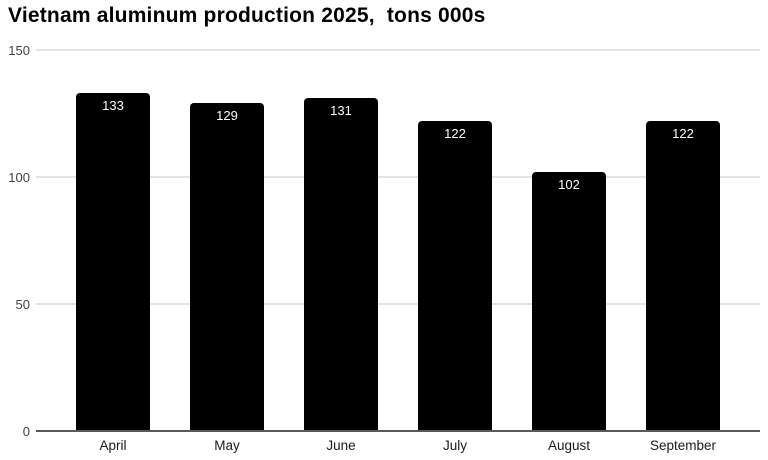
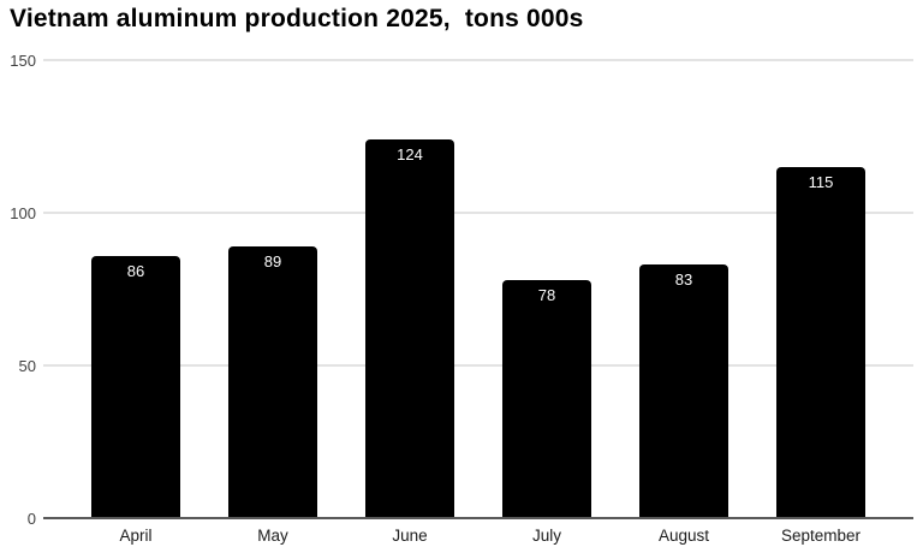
April: 133 -> 86
May: 129 -> 89
June: 131 -> 124
July: 122 -> 78
August: 102 -> 83
September: 122 -> 115
